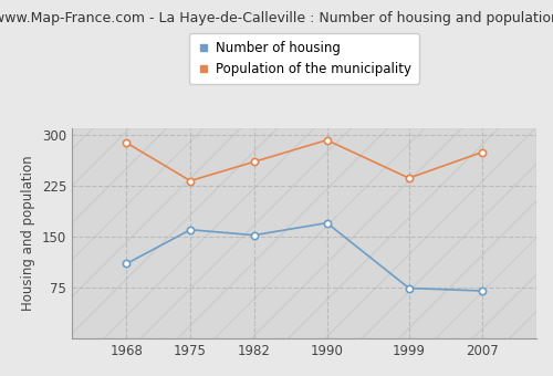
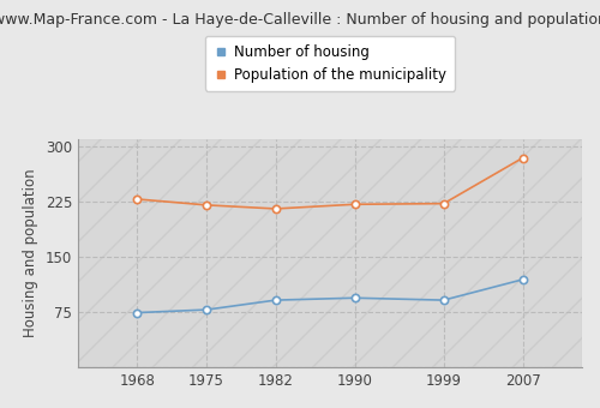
Number of housing/1968: 110 -> 74
Population of the municipality/1968: 288 -> 228
Number of housing/1975: 160 -> 78
Population of the municipality/1975: 232 -> 220
Number of housing/1982: 152 -> 91
Population of the municipality/1982: 260 -> 215
Number of housing/1990: 170 -> 94
Population of the municipality/1990: 292 -> 221
Number of housing/1999: 74 -> 91
Population of the municipality/1999: 236 -> 222
Number of housing/2007: 70 -> 119
Population of the municipality/2007: 274 -> 284
